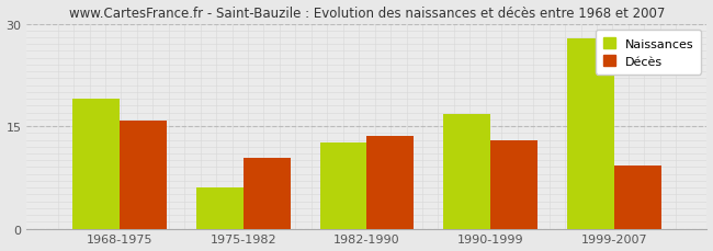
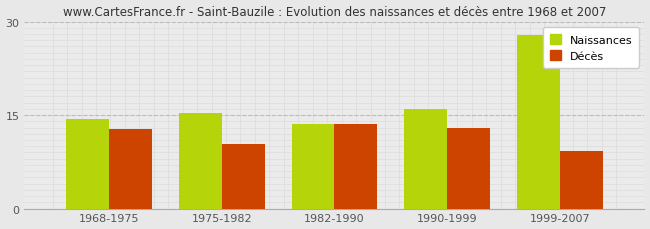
Naissances/1968-1975: 19.0 -> 14.4
Décès/1968-1975: 15.8 -> 12.8
Naissances/1975-1982: 6.0 -> 15.4
Naissances/1982-1990: 12.6 -> 13.6
Naissances/1990-1999: 16.8 -> 15.9
